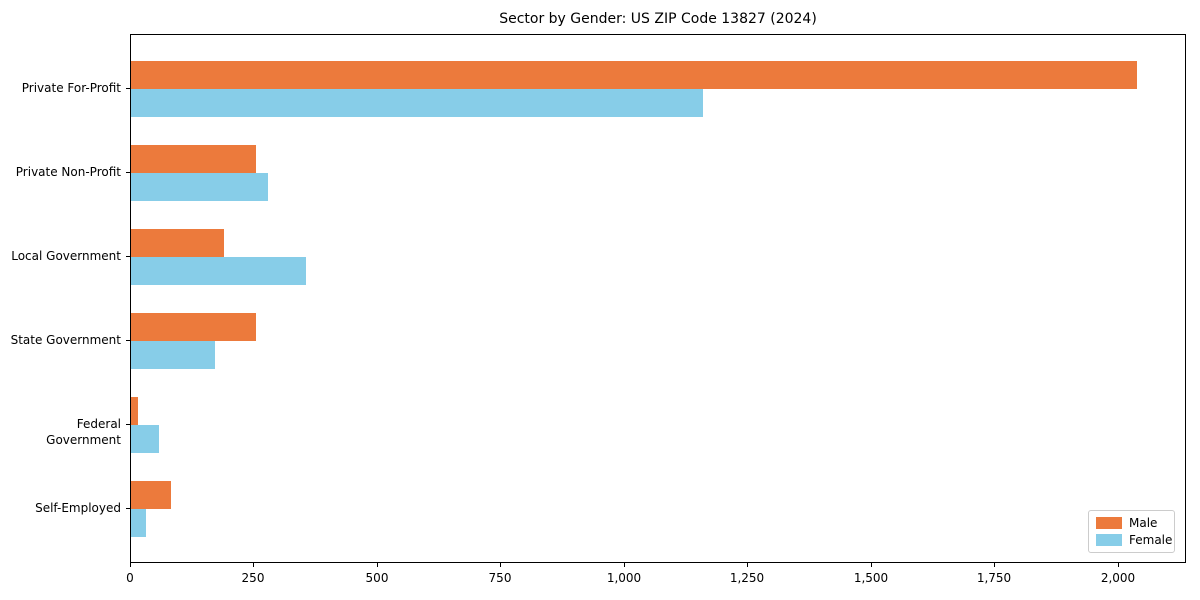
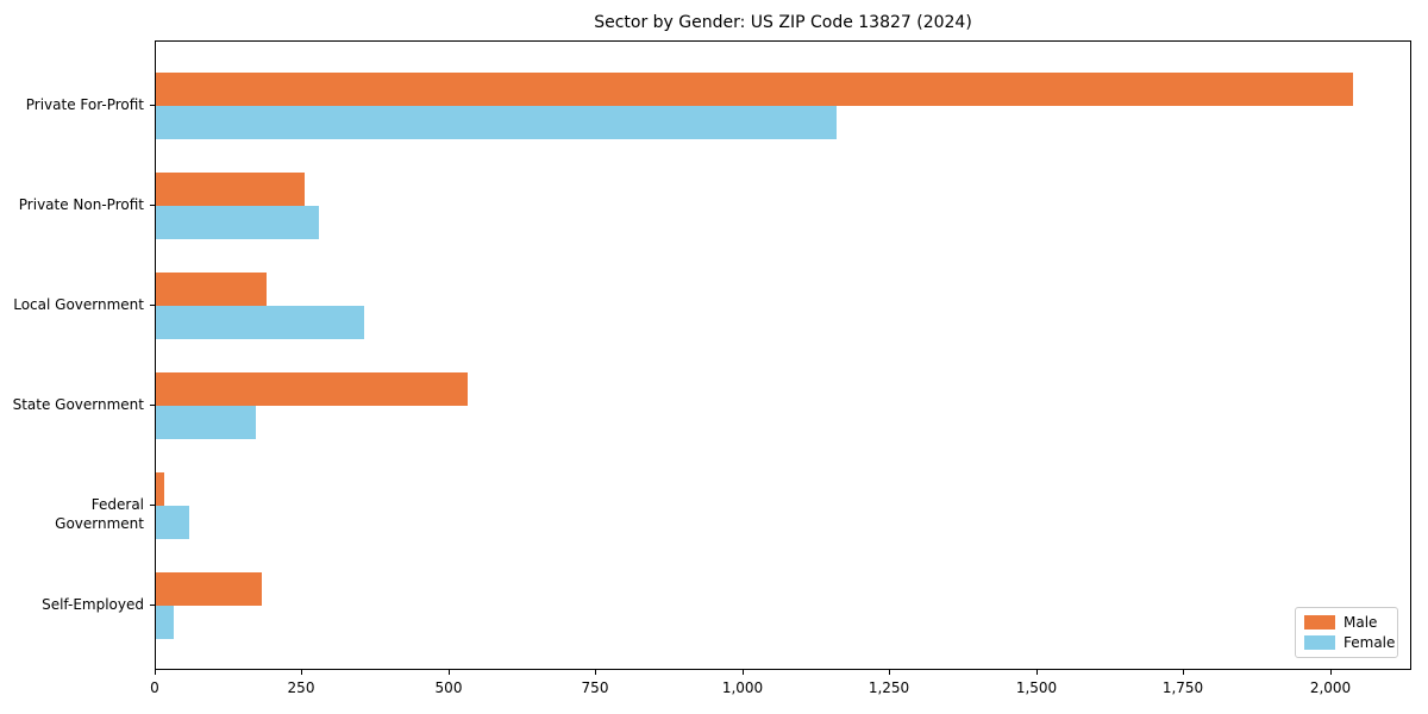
Male/State Government: 250 -> 530
Male/Self-Employed: 80 -> 180
